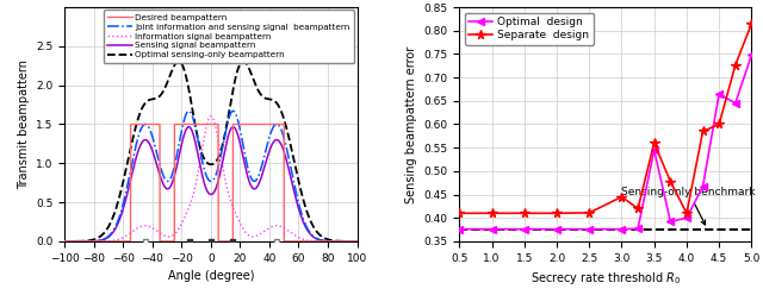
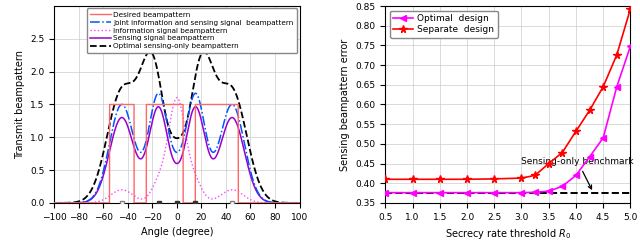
Separate design/3.0: 0.445 -> 0.413
Optimal design/3.5: 0.545 -> 0.380
Separate design/3.5: 0.560 -> 0.450
Optimal design/4.0: 0.400 -> 0.420
Separate design/4.0: 0.410 -> 0.532
Optimal design/4.5: 0.665 -> 0.515
Separate design/4.5: 0.600 -> 0.645
Separate design/5.0: 0.815 -> 0.843
